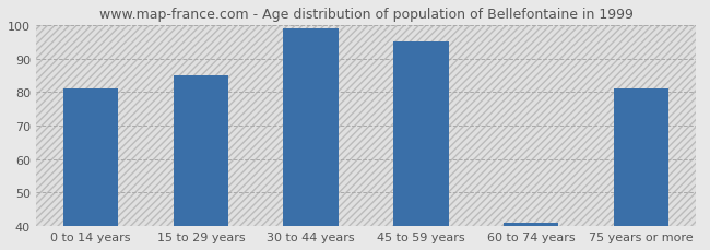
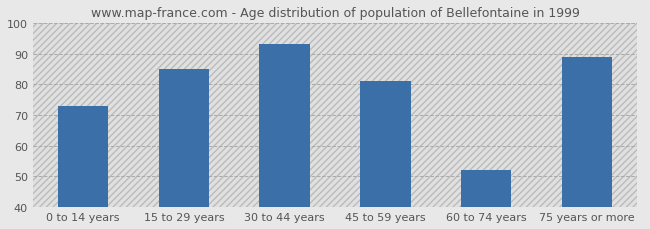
0 to 14 years: 81 -> 73
30 to 44 years: 99 -> 93
45 to 59 years: 95 -> 81
60 to 74 years: 41 -> 52
75 years or more: 81 -> 89
